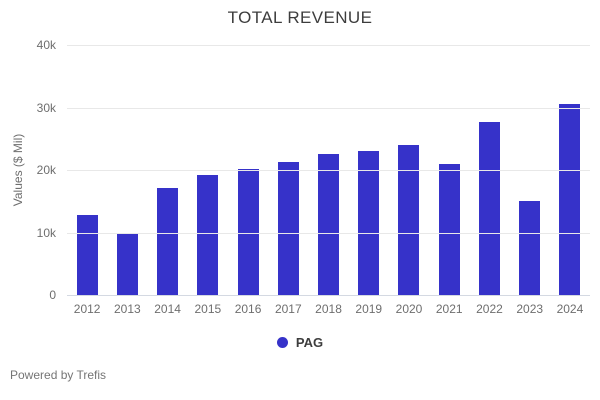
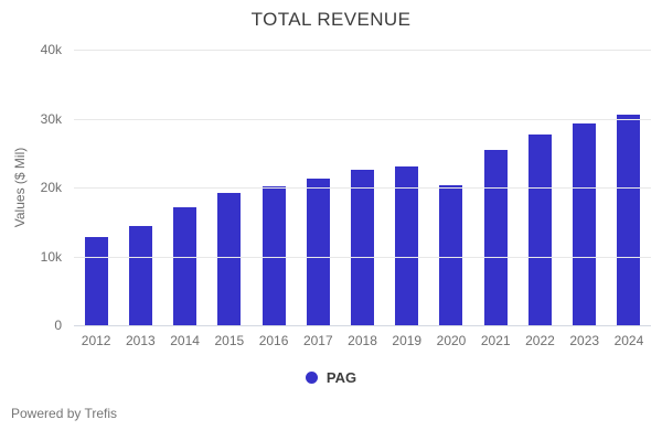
2013: 10k -> 14k
2020: 24k -> 20k
2021: 21k -> 25k
2023: 15k -> 29k
